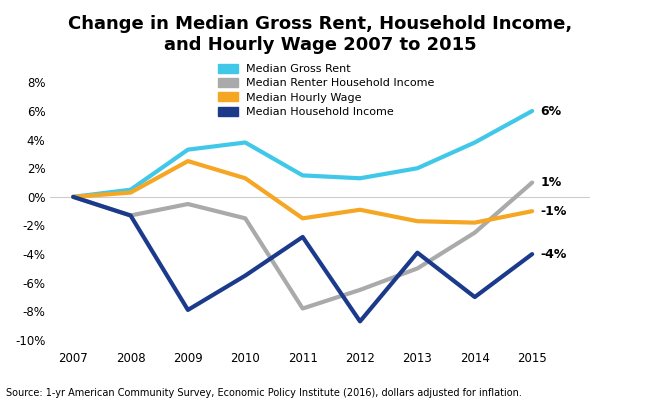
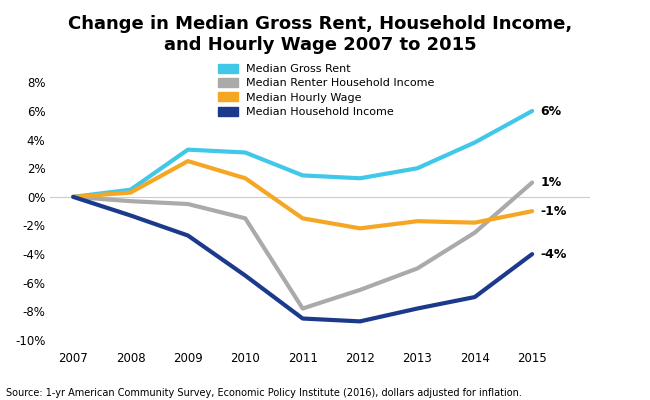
Median Renter Household Income/2008: -1.3% -> -0.3%
Median Household Income/2009: -7.9% -> -2.7%
Median Gross Rent/2010: 3.8% -> 3.1%
Median Household Income/2011: -2.8% -> -8.5%
Median Hourly Wage/2012: -0.9% -> -2.2%
Median Household Income/2013: -3.9% -> -7.8%
